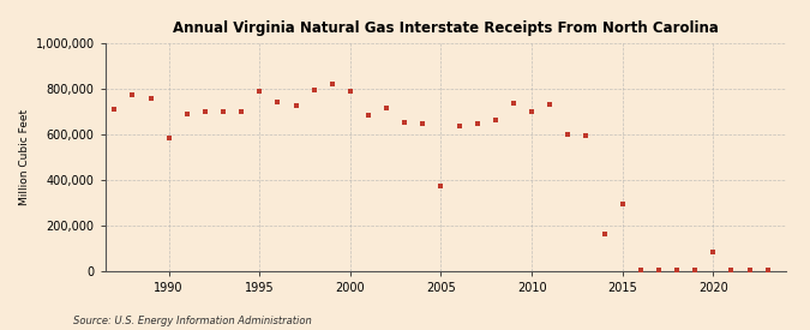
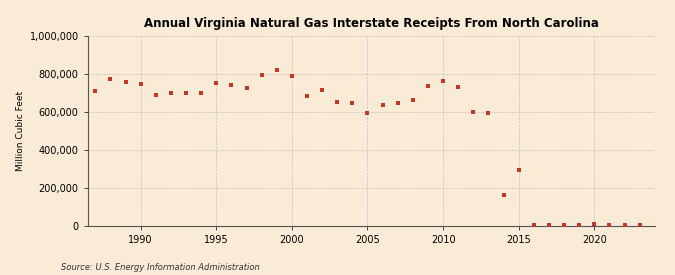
1990: 580,000 -> 750,000
1995: 790,000 -> 750,000
2005: 370,000 -> 590,000
2010: 700,000 -> 760,000
2020: 80,000 -> 10,000
